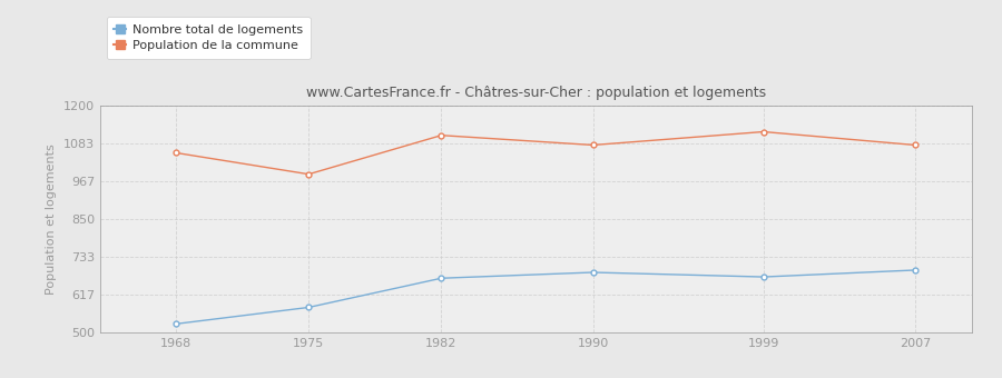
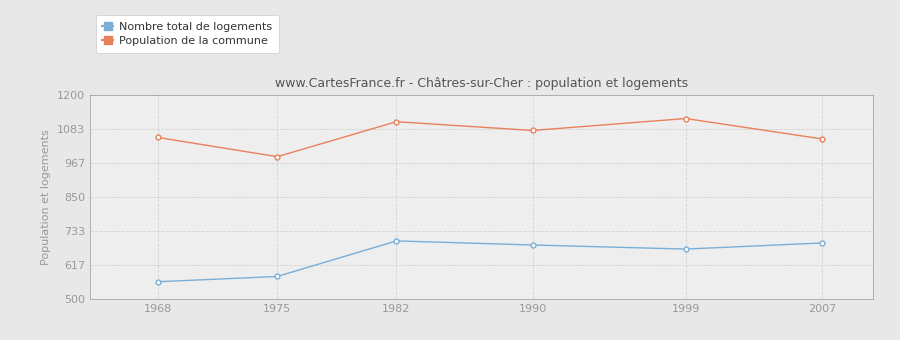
Nombre total de logements/1968: 527 -> 560
Nombre total de logements/1982: 668 -> 700
Population de la commune/2007: 1079 -> 1050
